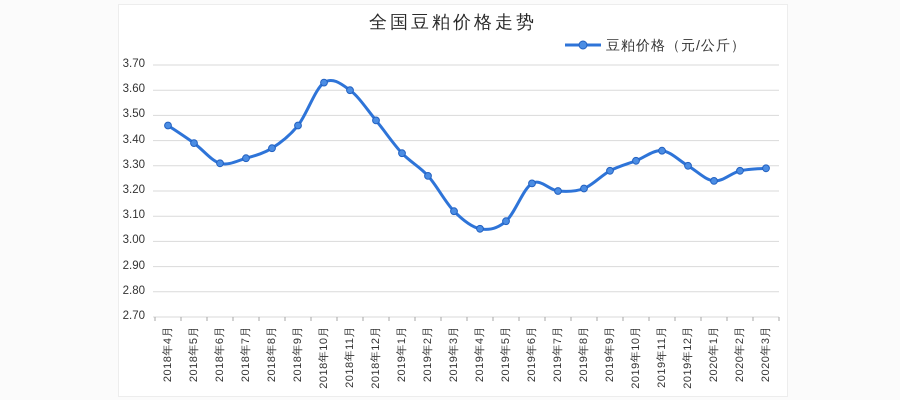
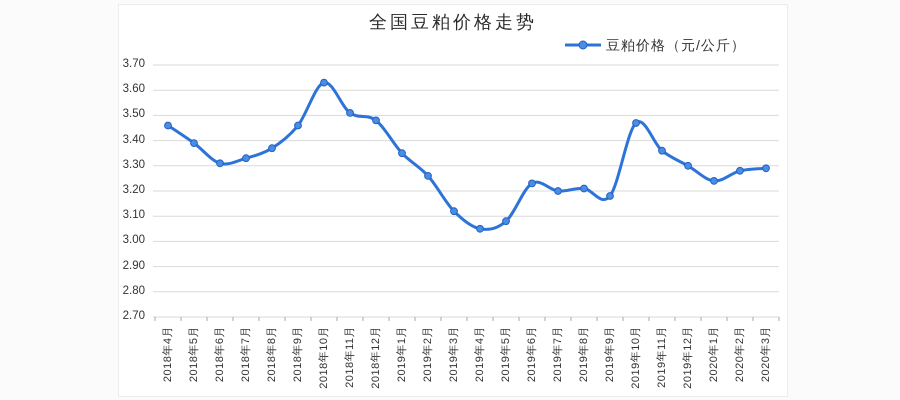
2018年11月: 3.60 -> 3.51
2019年9月: 3.28 -> 3.18
2019年10月: 3.32 -> 3.47
